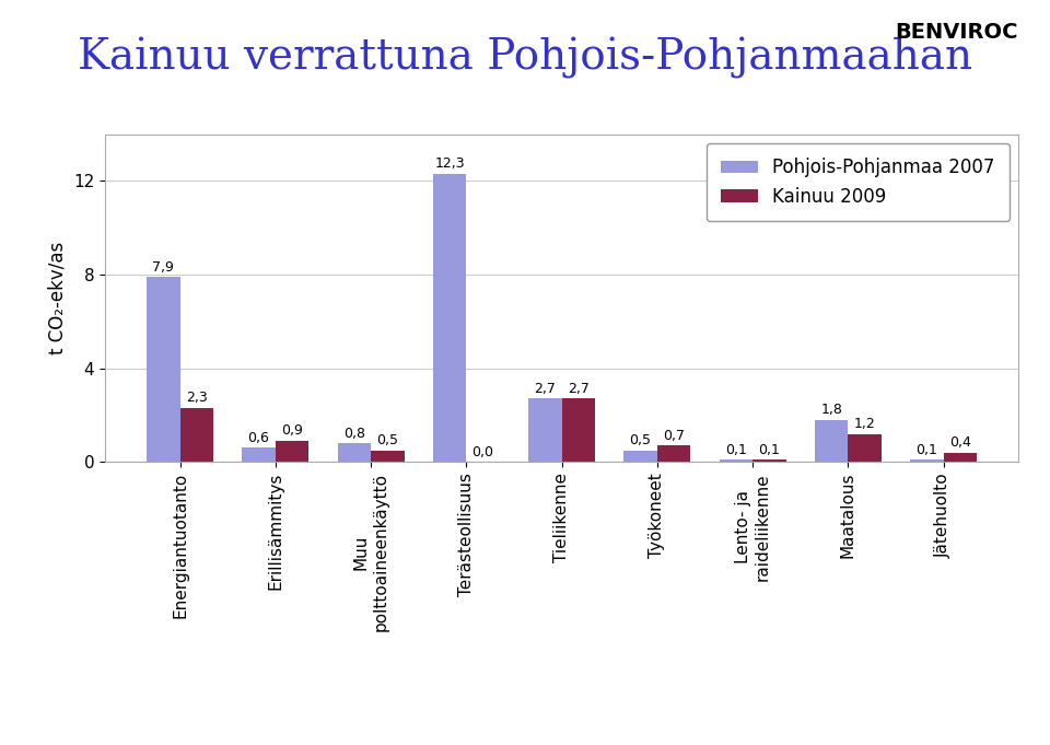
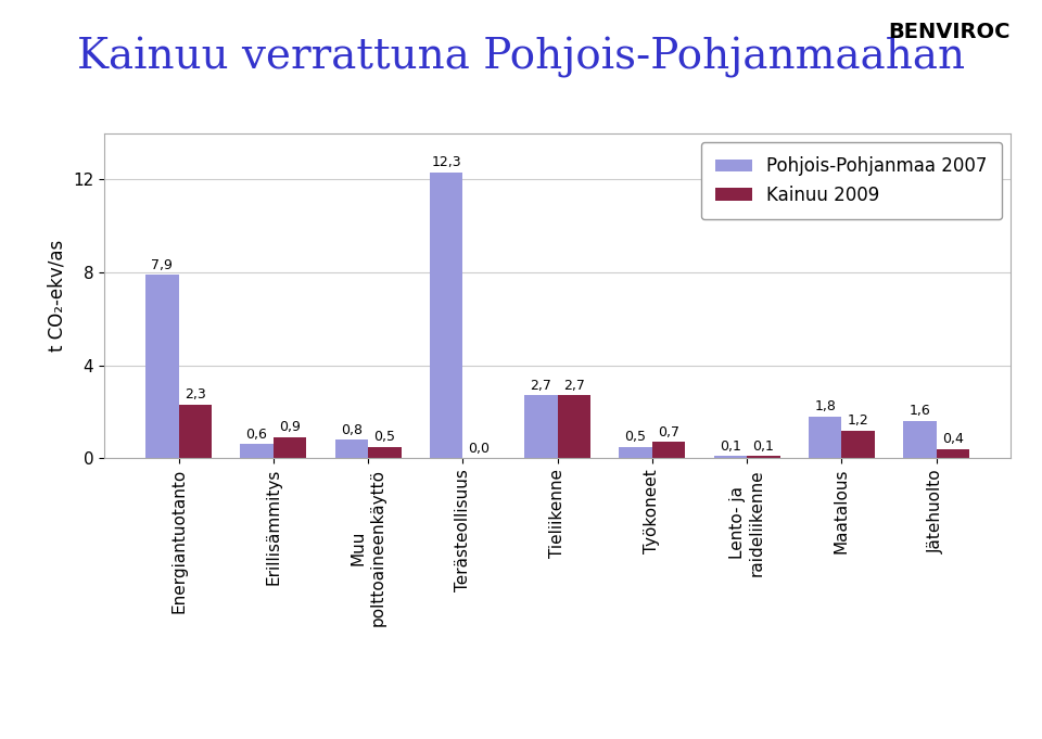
Pohjois-Pohjanmaa 2007/Jätehuolto: 0,1 -> 1,6
